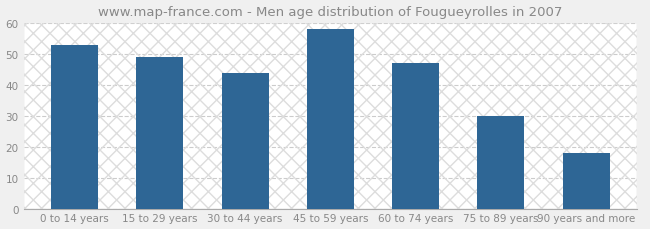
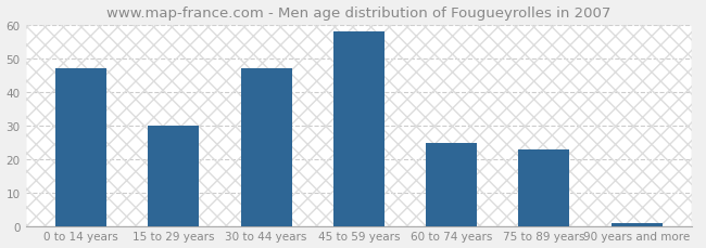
0 to 14 years: 53 -> 47
15 to 29 years: 49 -> 30
30 to 44 years: 44 -> 47
60 to 74 years: 47 -> 25
75 to 89 years: 30 -> 23
90 years and more: 18 -> 1
